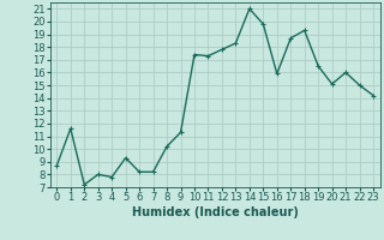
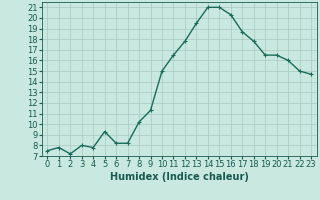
0: 8.7 -> 7.5
1: 11.6 -> 7.8
10: 17.4 -> 15.0
11: 17.3 -> 16.5
13: 18.3 -> 19.5
15: 19.8 -> 21.0
16: 15.9 -> 20.3
18: 19.3 -> 17.8
20: 15.1 -> 16.5
23: 14.2 -> 14.7
